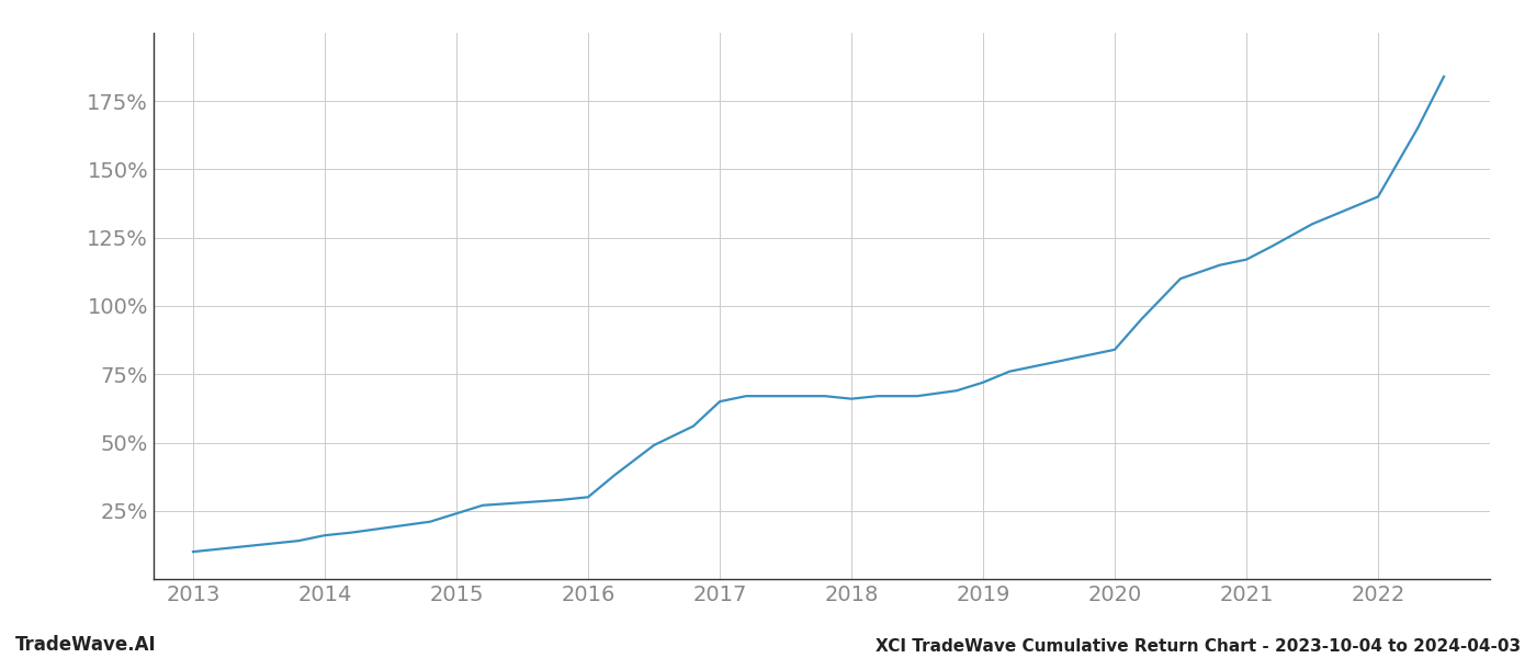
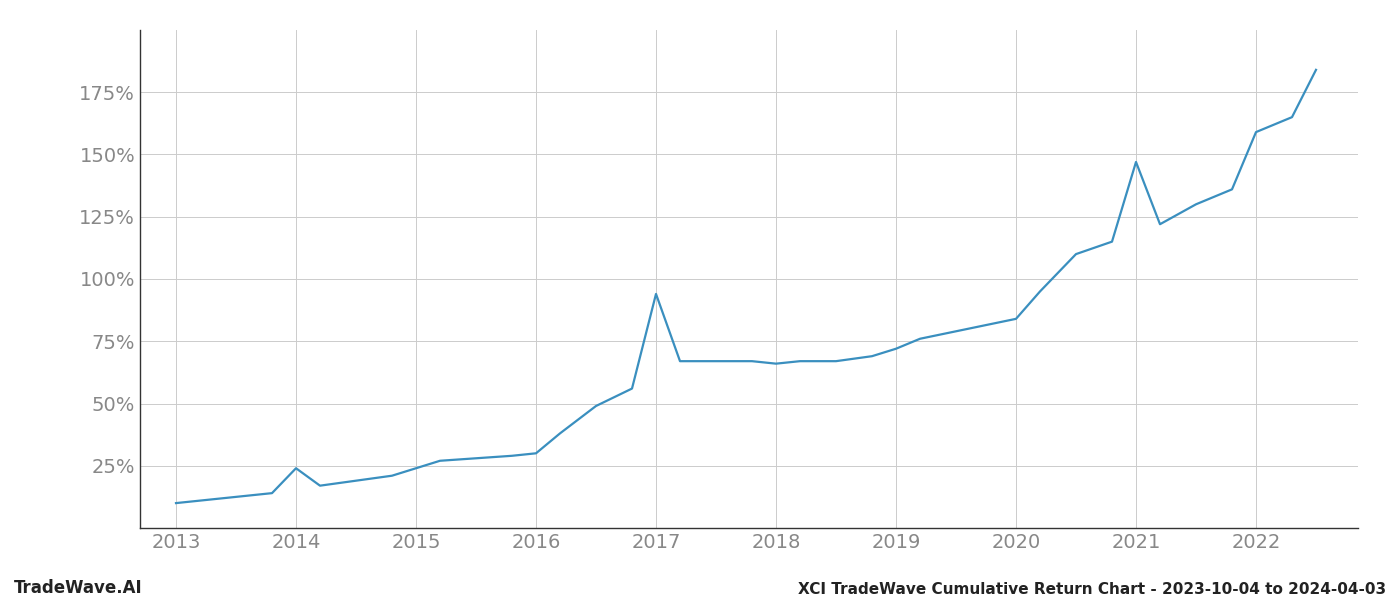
2014: 16% -> 24%
2017: 65% -> 94%
2021: 117% -> 147%
2022: 140% -> 159%
